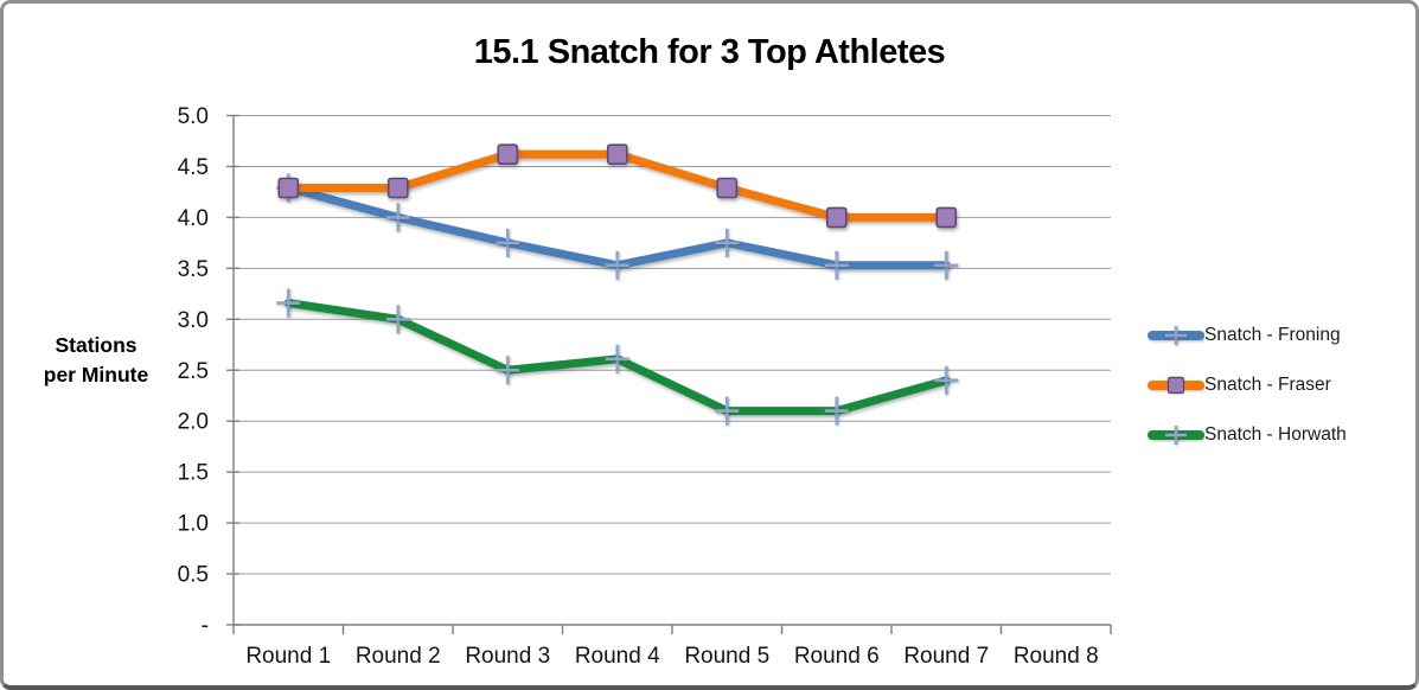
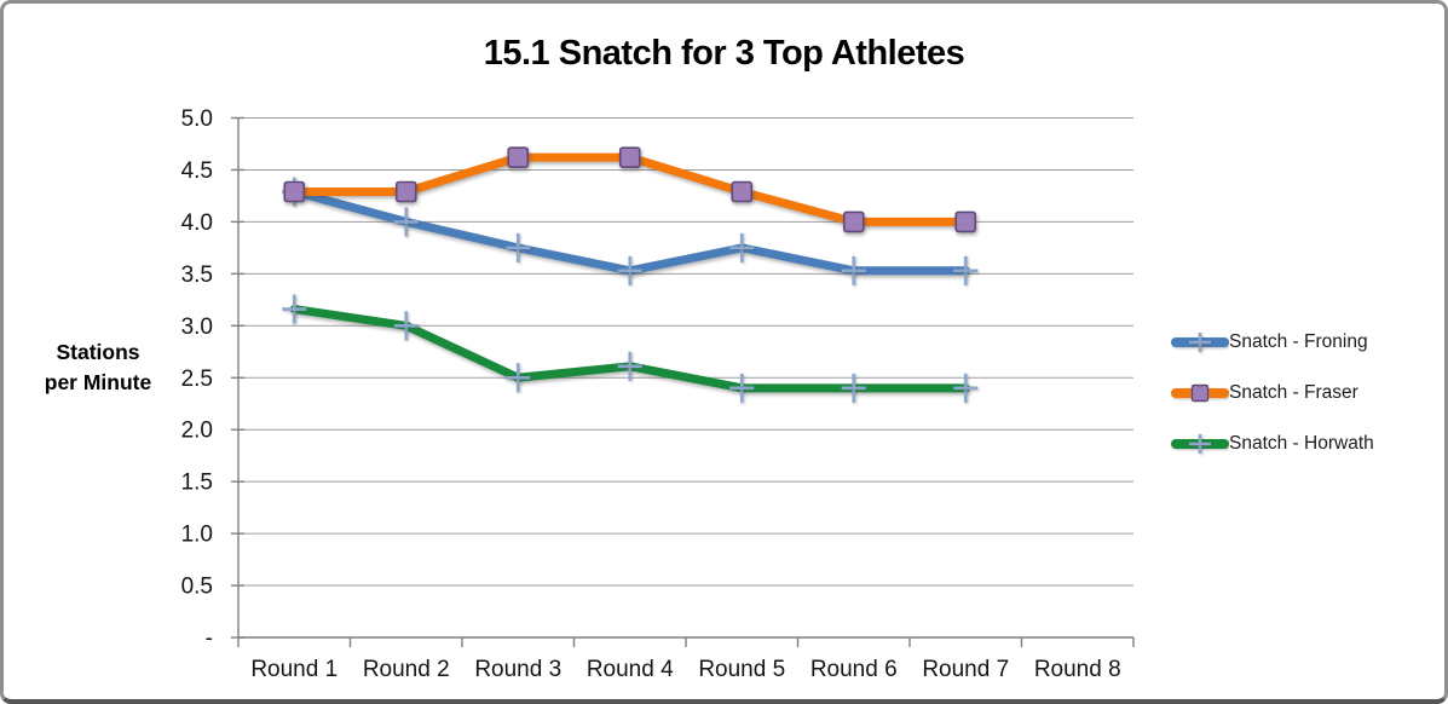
Snatch - Horwath/Round 5: 2.1 -> 2.4
Snatch - Horwath/Round 6: 2.1 -> 2.4
